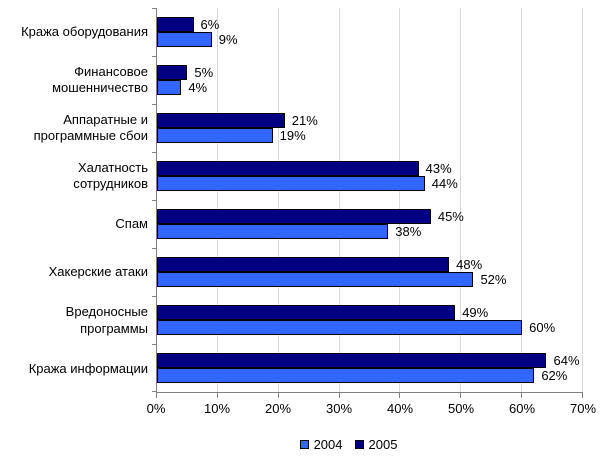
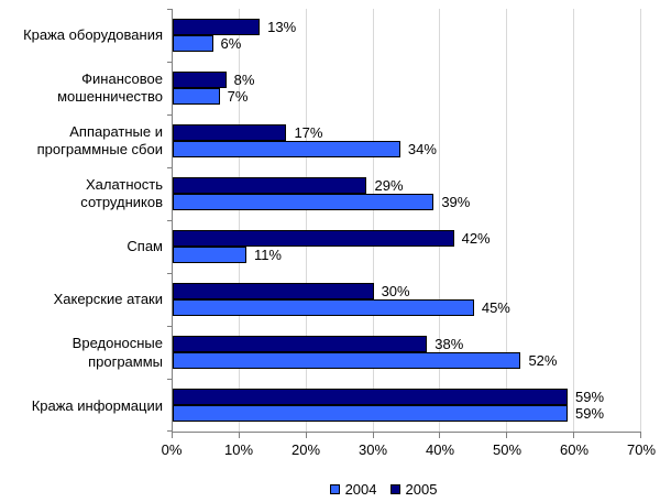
2004/Кража оборудования: 9% -> 6%
2005/Кража оборудования: 6% -> 13%
2004/Финансовое мошенничество: 4% -> 7%
2005/Финансовое мошенничество: 5% -> 8%
2004/Аппаратные и программные сбои: 19% -> 34%
2005/Аппаратные и программные сбои: 21% -> 17%
2004/Халатность сотрудников: 44% -> 39%
2005/Халатность сотрудников: 43% -> 29%
2004/Спам: 38% -> 11%
2005/Спам: 45% -> 42%
2004/Хакерские атаки: 52% -> 45%
2005/Хакерские атаки: 48% -> 30%
2004/Вредоносные программы: 60% -> 52%
2005/Вредоносные программы: 49% -> 38%
2004/Кража информации: 62% -> 59%
2005/Кража информации: 64% -> 59%
